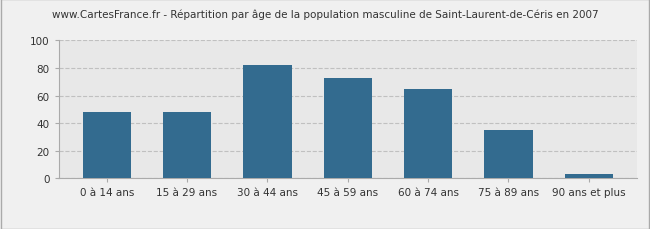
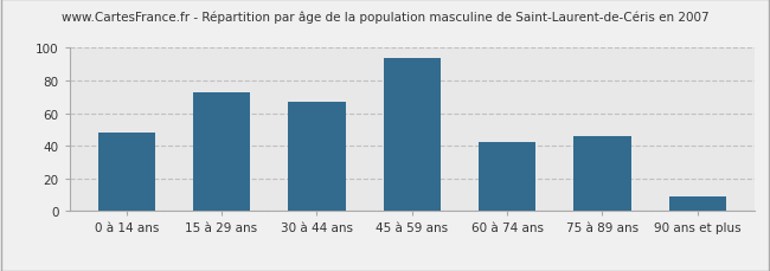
15 à 29 ans: 48 -> 73
30 à 44 ans: 82 -> 67
45 à 59 ans: 73 -> 94
60 à 74 ans: 65 -> 42
75 à 89 ans: 35 -> 46
90 ans et plus: 3 -> 9
